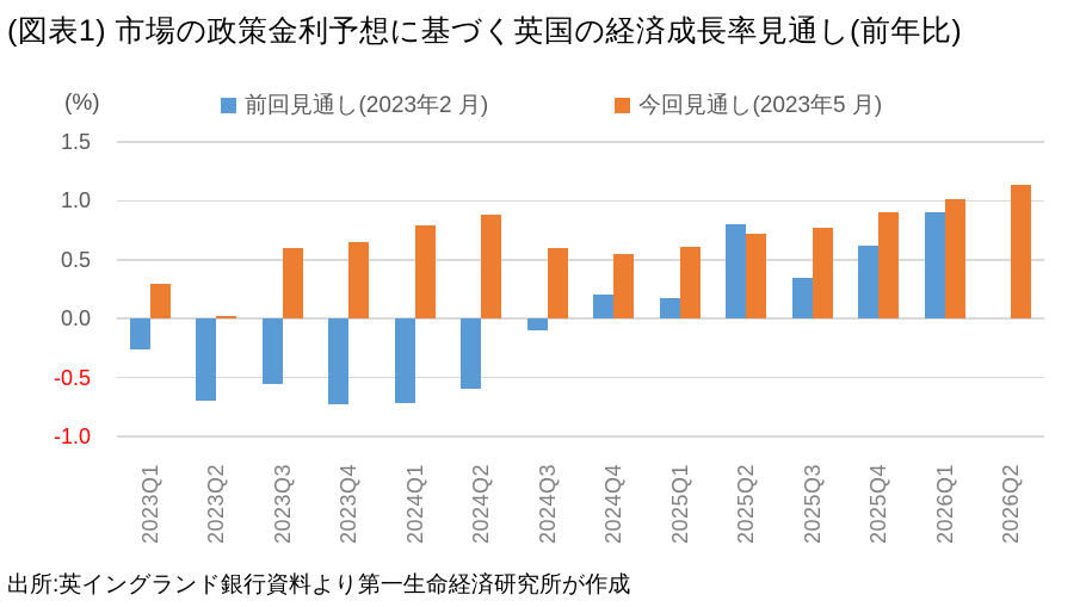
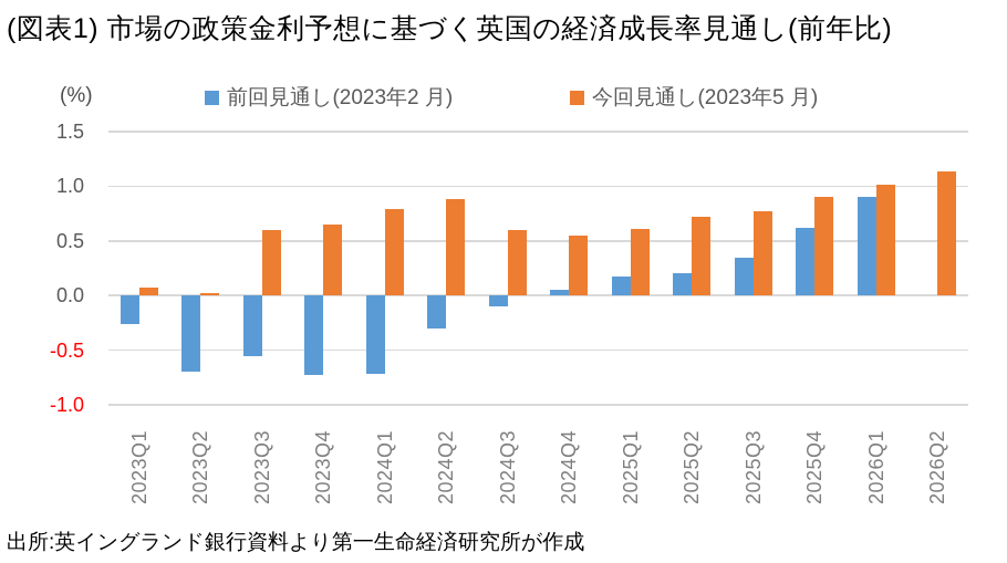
今回見通し(2023年5 月)/2023Q1: 0.3 -> 0.1
前回見通し(2023年2 月)/2024Q2: -0.6 -> -0.3
前回見通し(2023年2 月)/2024Q4: 0.2 -> 0.1
前回見通し(2023年2 月)/2025Q2: 0.8 -> 0.2
